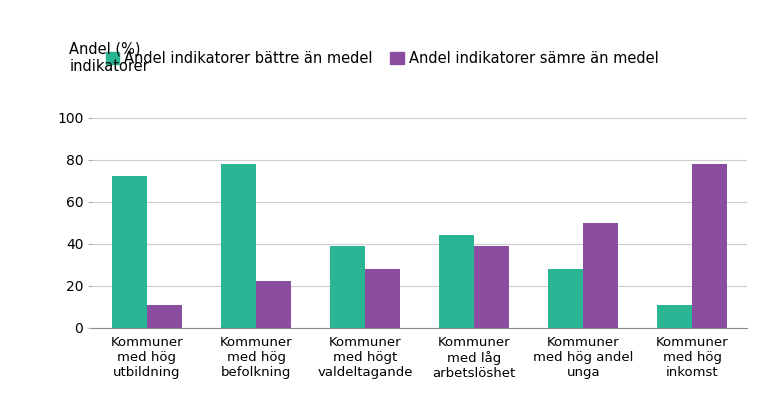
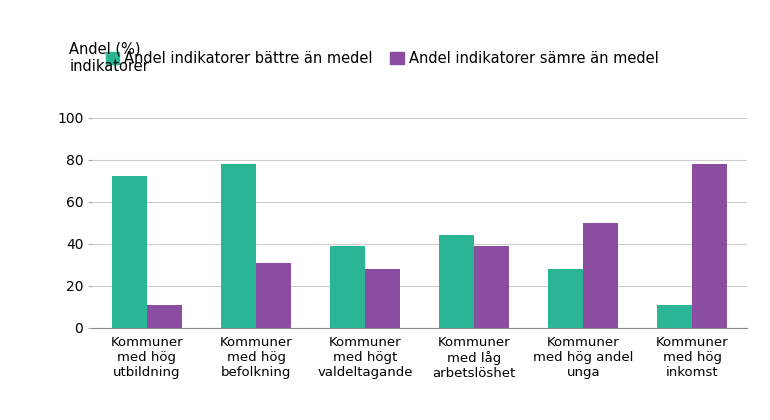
Andel indikatorer sämre än medel/Kommuner med hög befolkning: 22 -> 31
